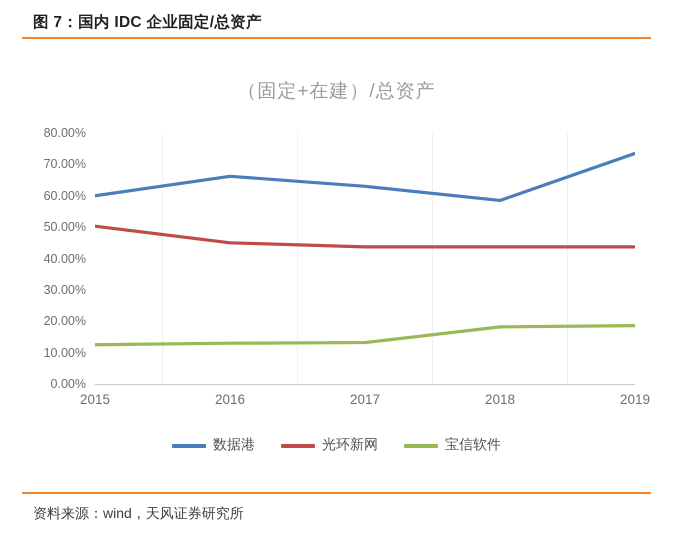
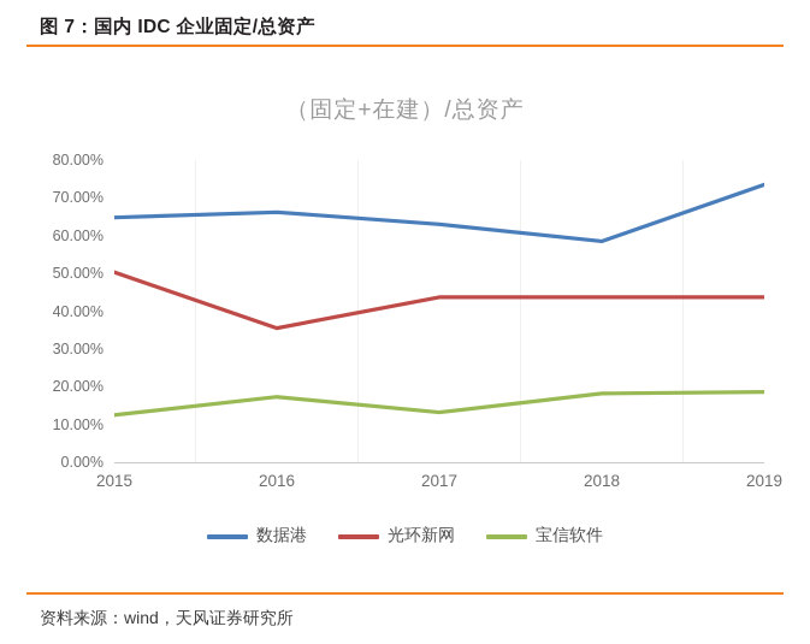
数据港/2015: 60% -> 65%
光环新网/2016: 45% -> 36%
宝信软件/2016: 13% -> 17%
